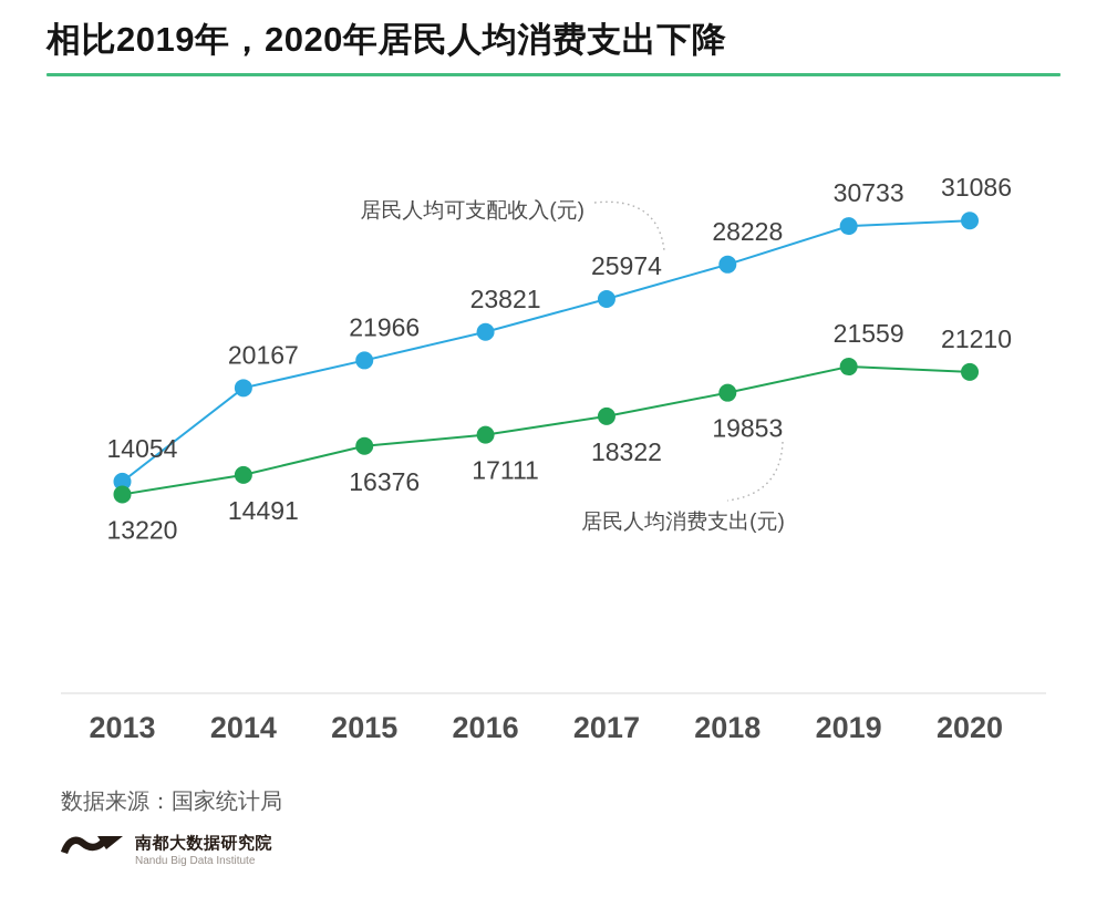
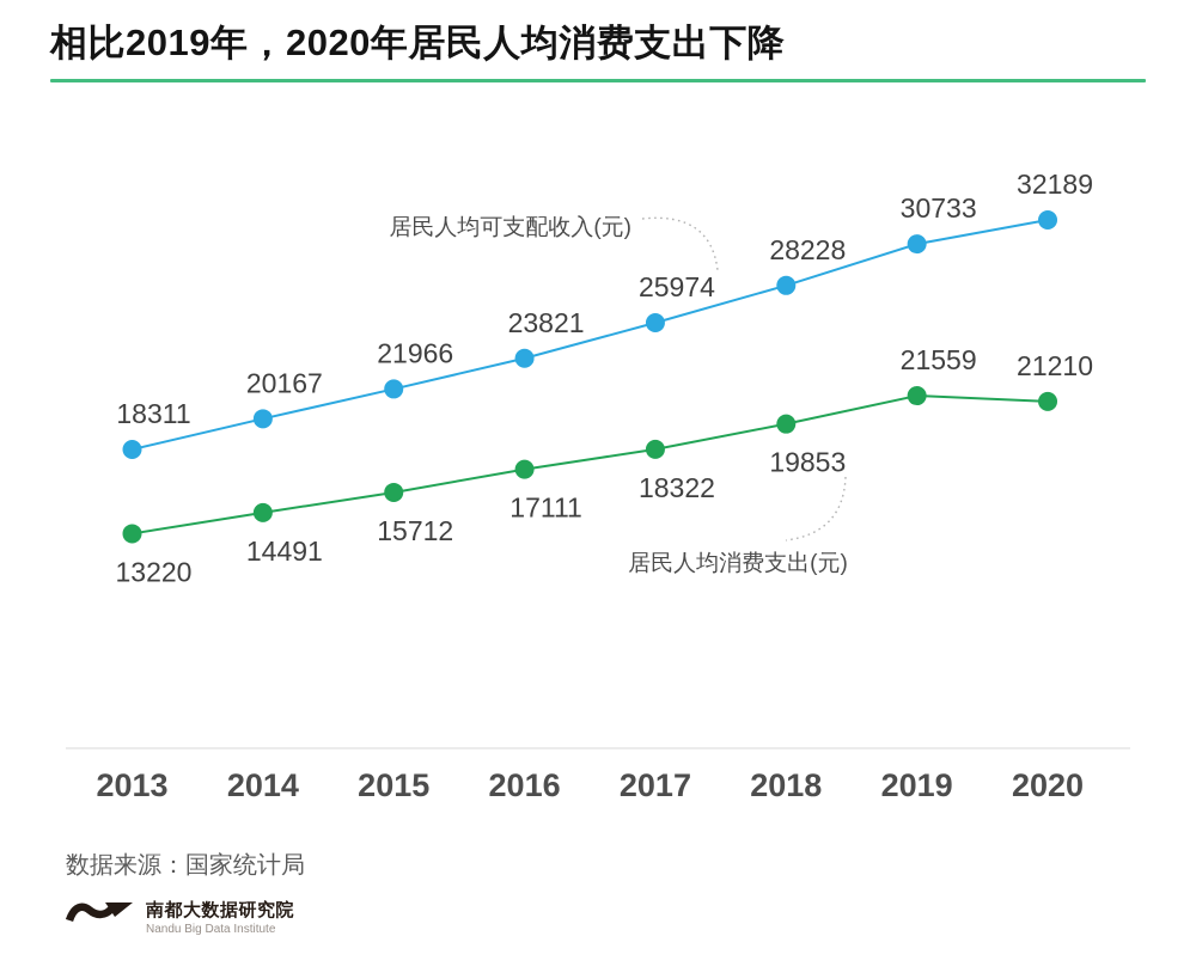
居民人均可支配收入(元)/2013: 14054 -> 18311
居民人均消费支出(元)/2015: 16376 -> 15712
居民人均可支配收入(元)/2020: 31086 -> 32189
